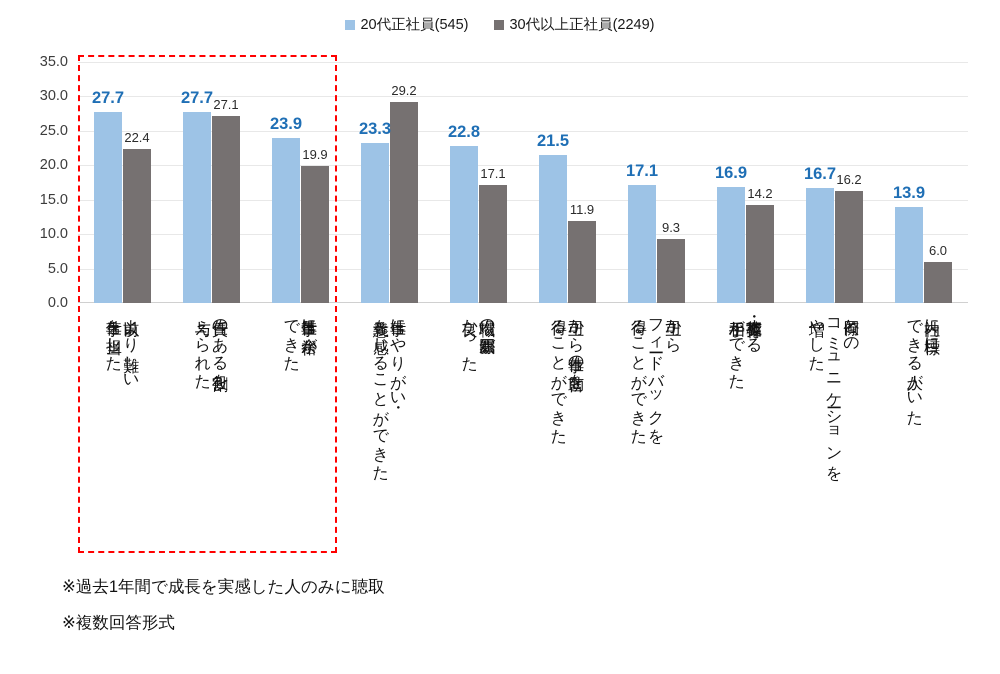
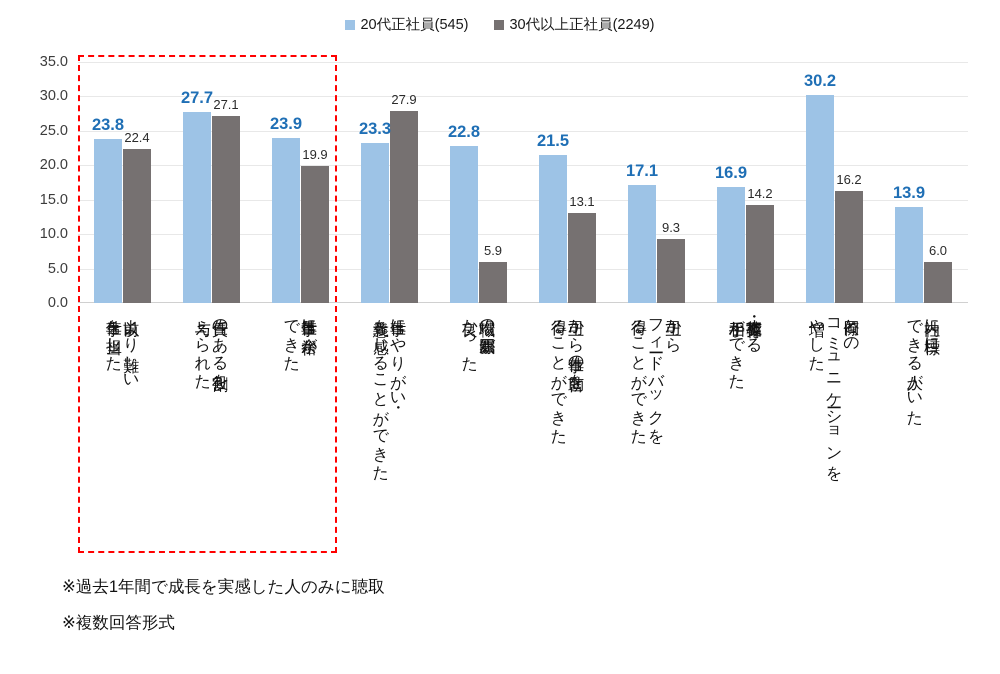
20代正社員(545)/以前より難しい仕事を担当した: 27.7 -> 23.8
30代以上正社員(2249)/仕事にやりがい・意義を感じることができた: 29.2 -> 27.9
30代以上正社員(2249)/職場の雰囲気が良かった: 17.1 -> 5.9
30代以上正社員(2249)/上司から仕事の助言を得ることができた: 11.9 -> 13.1
20代正社員(545)/同僚とのコミュニケーションを増やした: 16.7 -> 30.2
